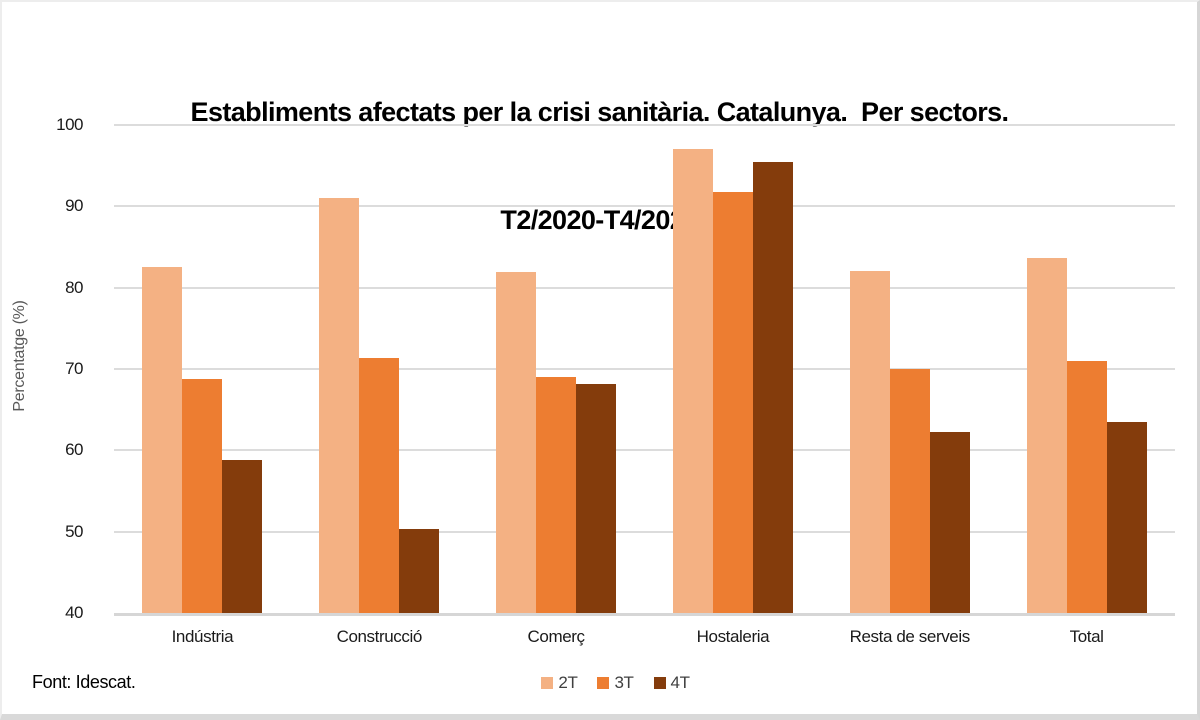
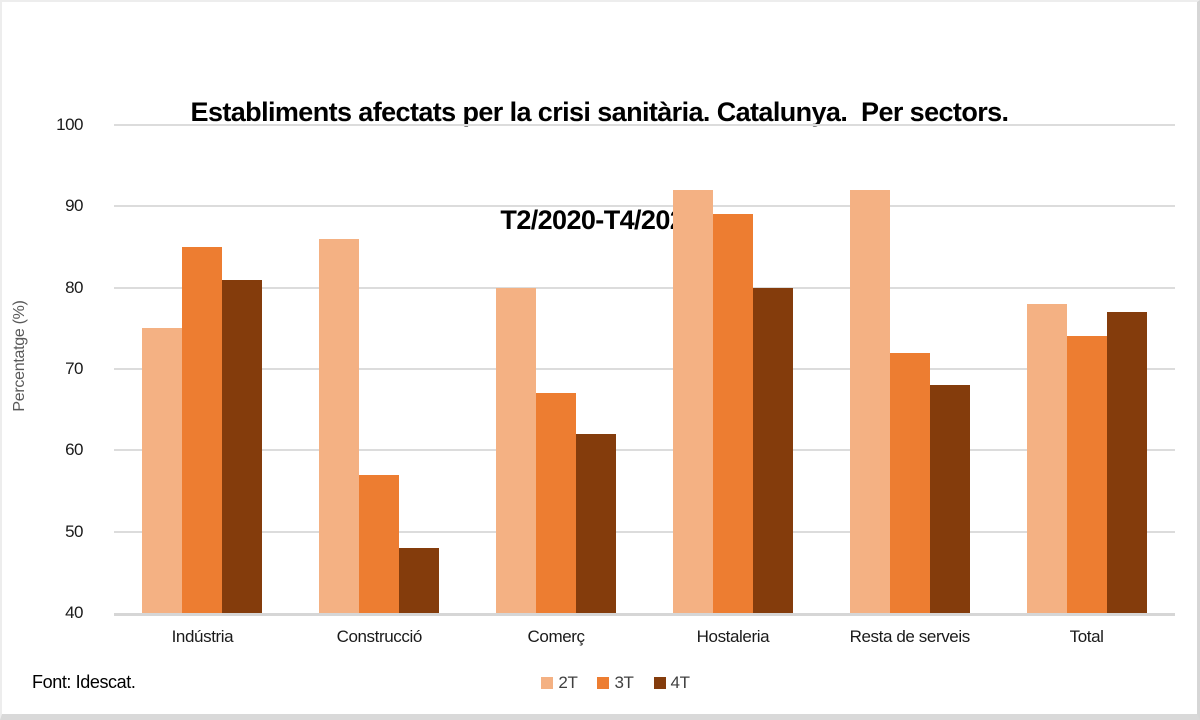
2T/Indústria: 83 -> 75
3T/Indústria: 69 -> 85
4T/Indústria: 59 -> 81
2T/Construcció: 91 -> 86
3T/Construcció: 71 -> 57
4T/Construcció: 50 -> 48
2T/Comerç: 82 -> 80
3T/Comerç: 69 -> 67
4T/Comerç: 68 -> 62
2T/Hostaleria: 97 -> 92
3T/Hostaleria: 92 -> 89
4T/Hostaleria: 95 -> 80
2T/Resta de serveis: 82 -> 92
3T/Resta de serveis: 70 -> 72
4T/Resta de serveis: 62 -> 68
2T/Total: 84 -> 78
3T/Total: 71 -> 74
4T/Total: 64 -> 77
